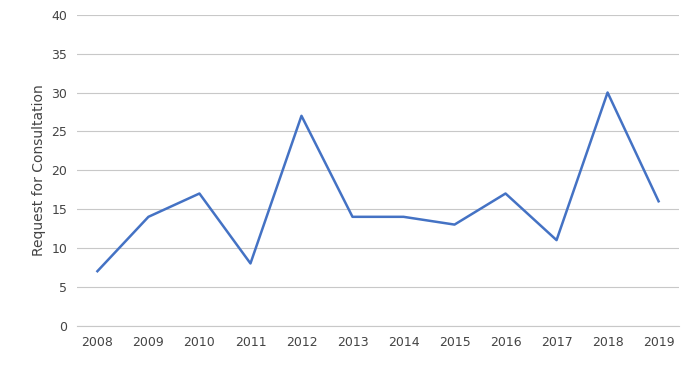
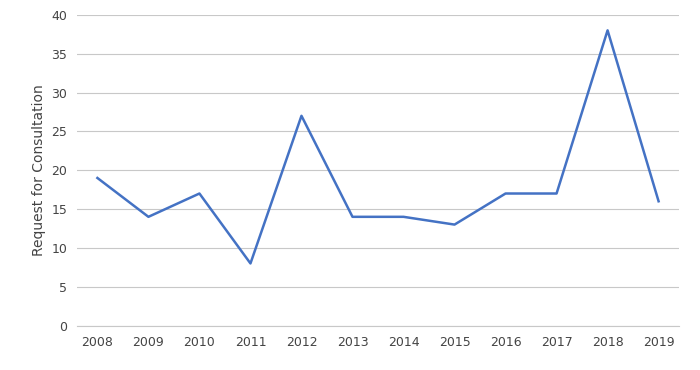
2008: 7 -> 19
2017: 11 -> 17
2018: 30 -> 38
